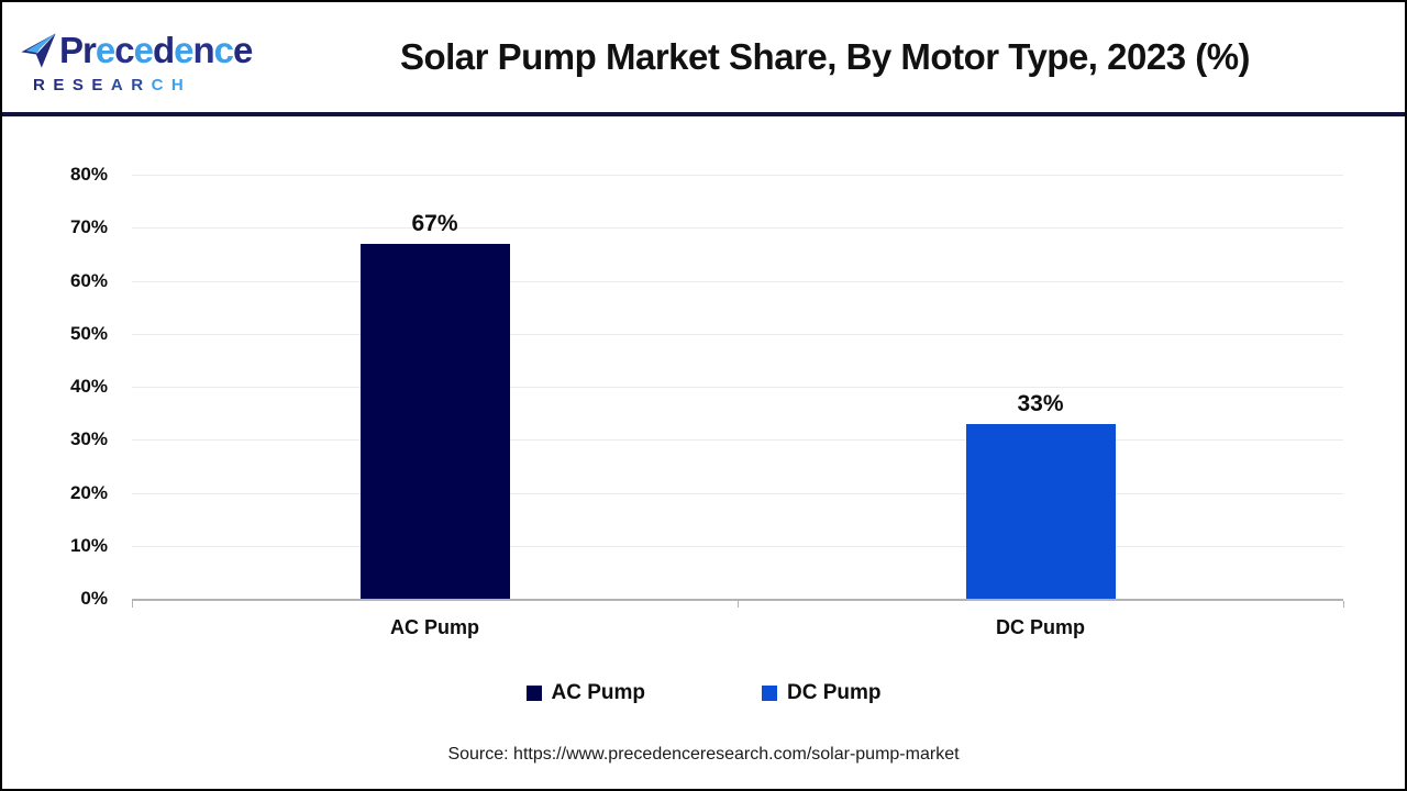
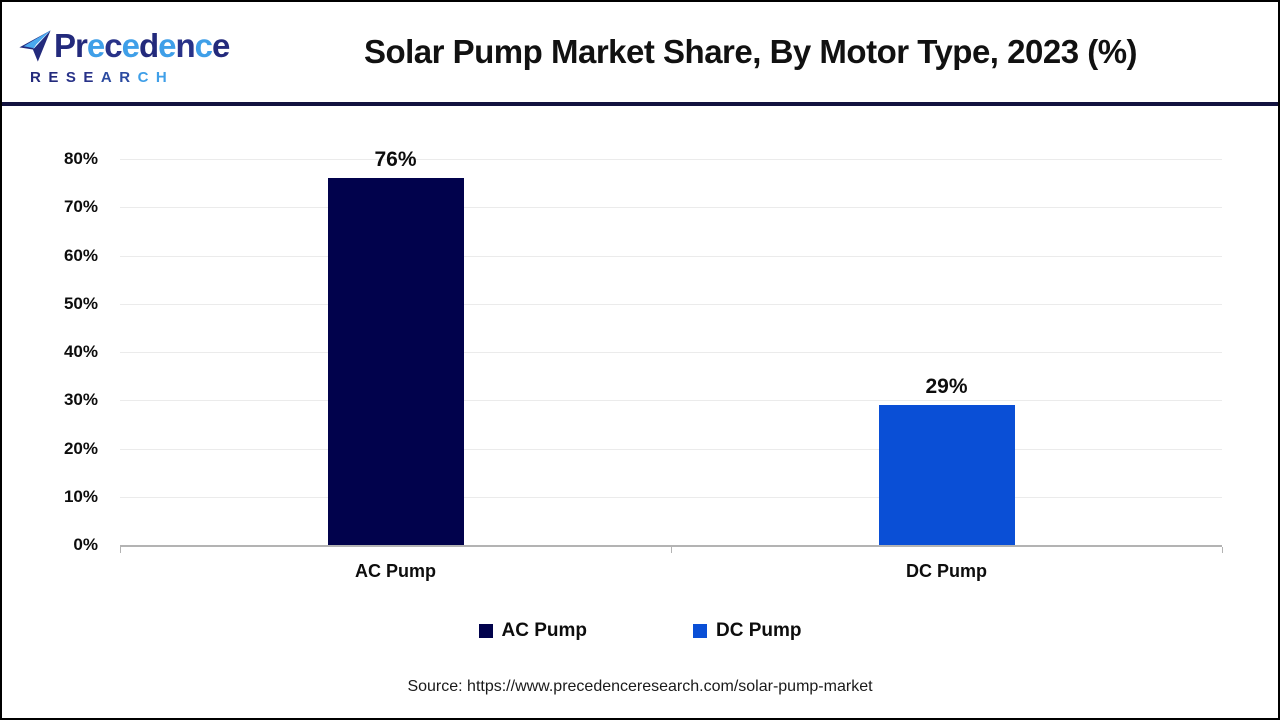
AC Pump: 67% -> 76%
DC Pump: 33% -> 29%
